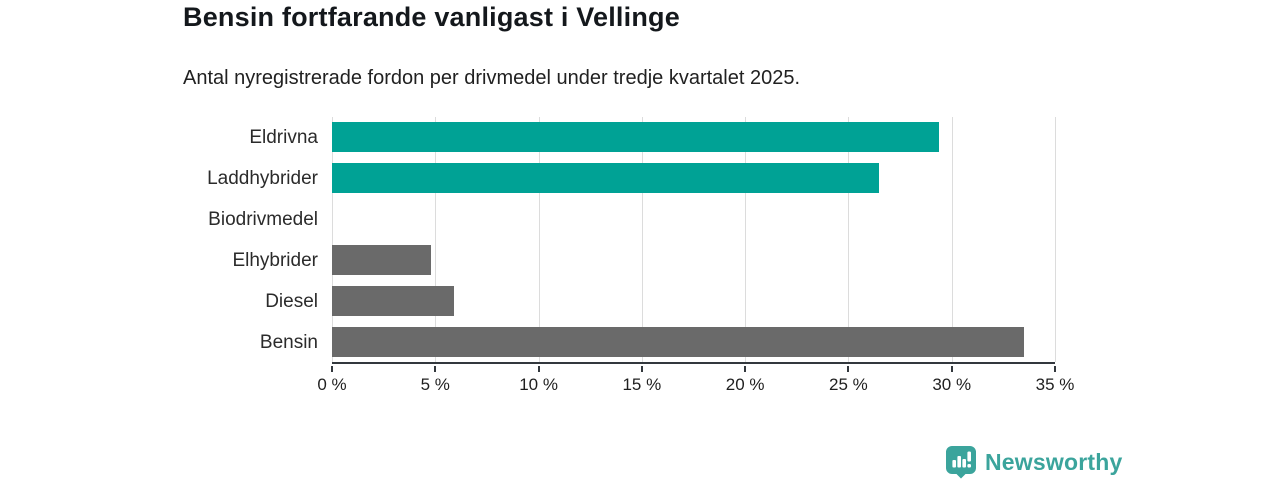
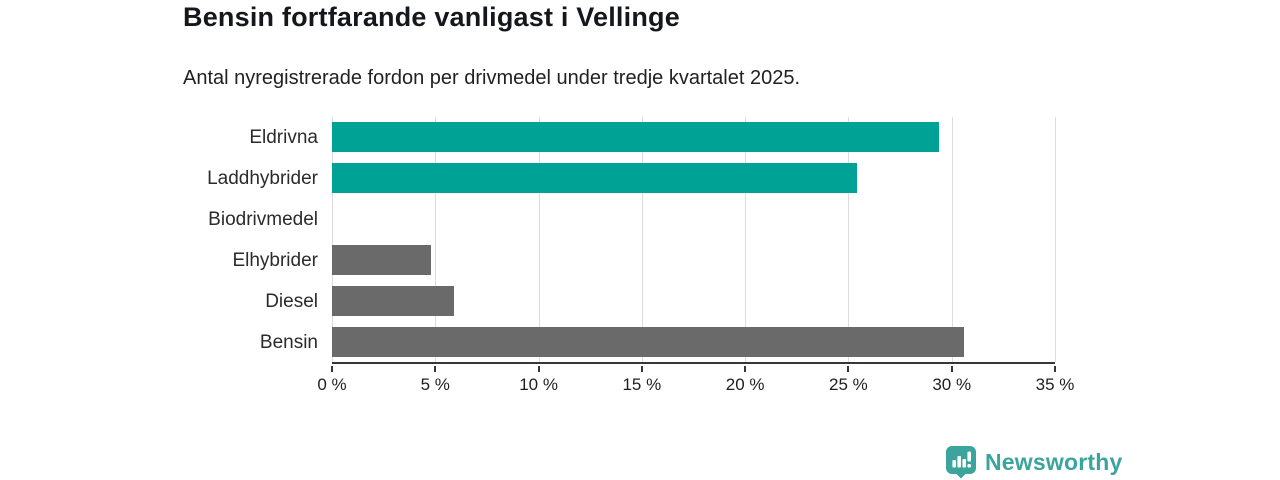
Laddhybrider: 26.5% -> 25.4%
Bensin: 33.5% -> 30.6%
